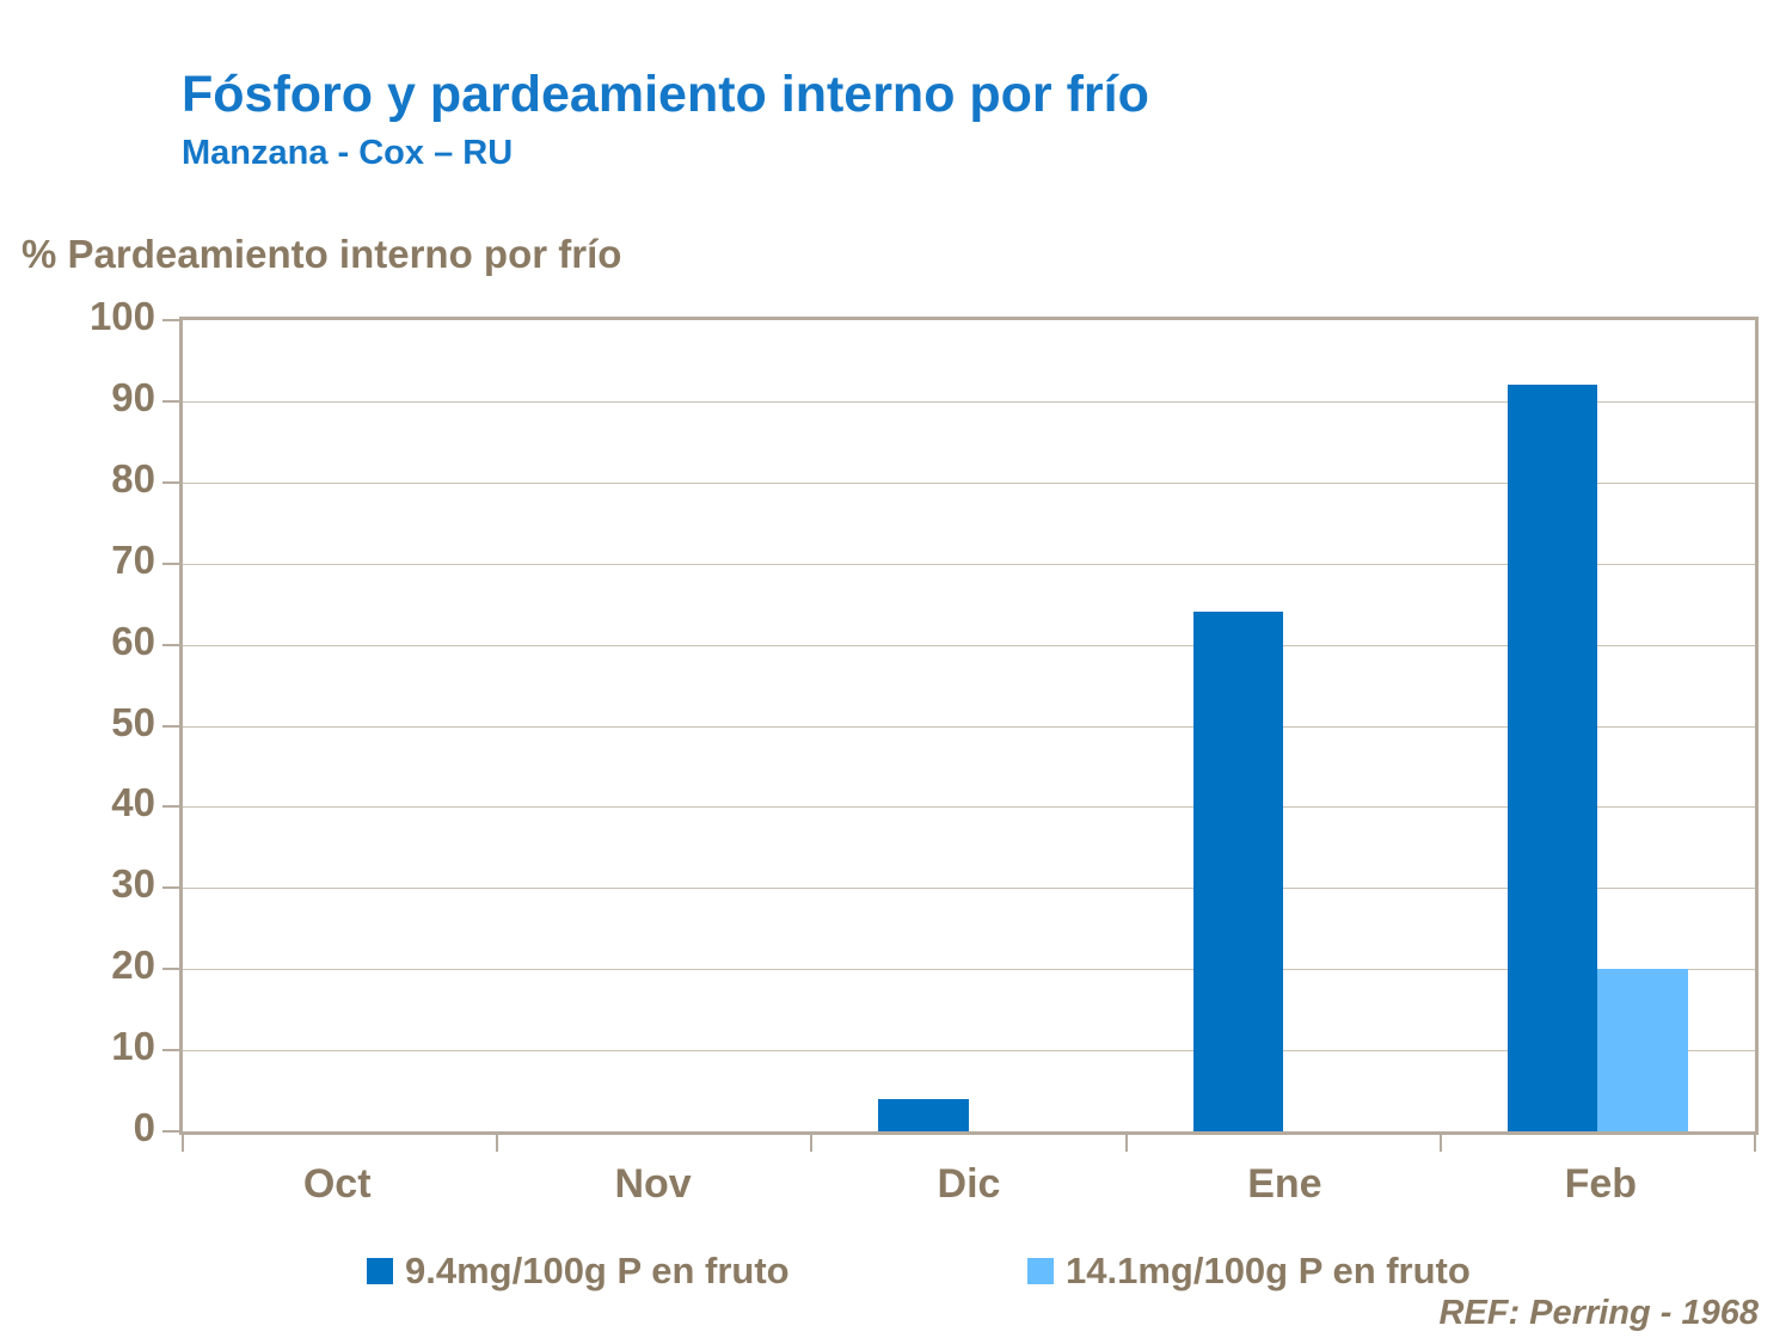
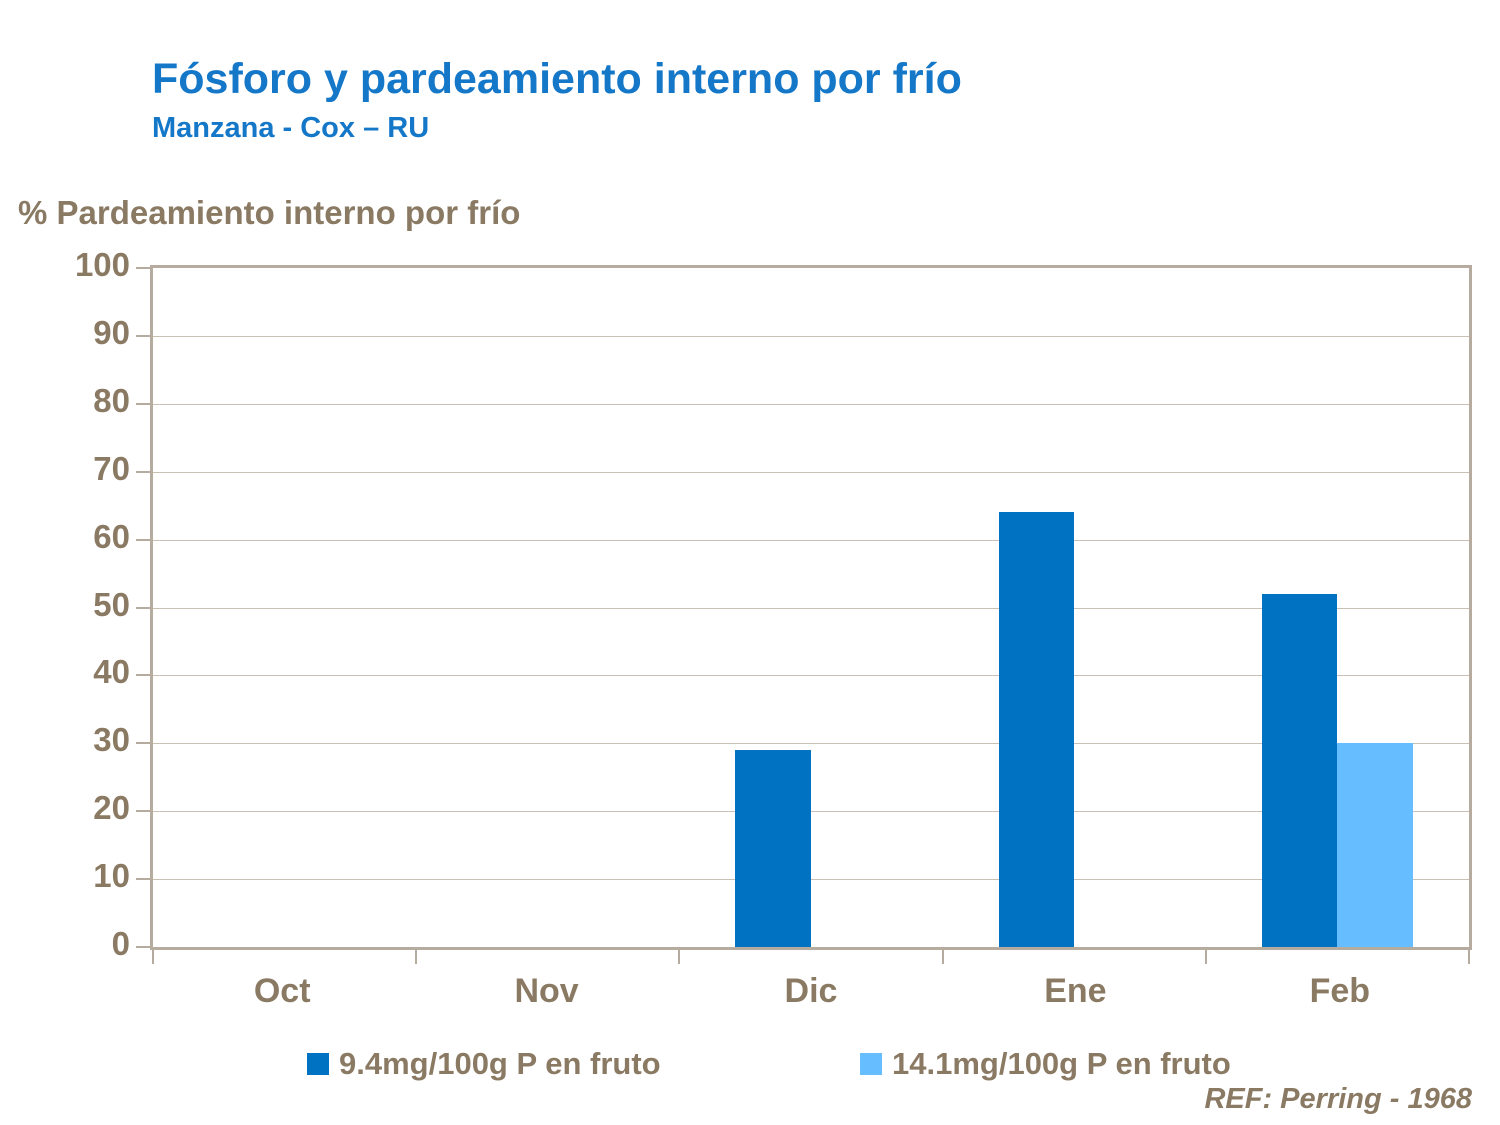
9.4mg/100g P en fruto/Dic: 4 -> 29
9.4mg/100g P en fruto/Feb: 92 -> 52
14.1mg/100g P en fruto/Feb: 20 -> 30
